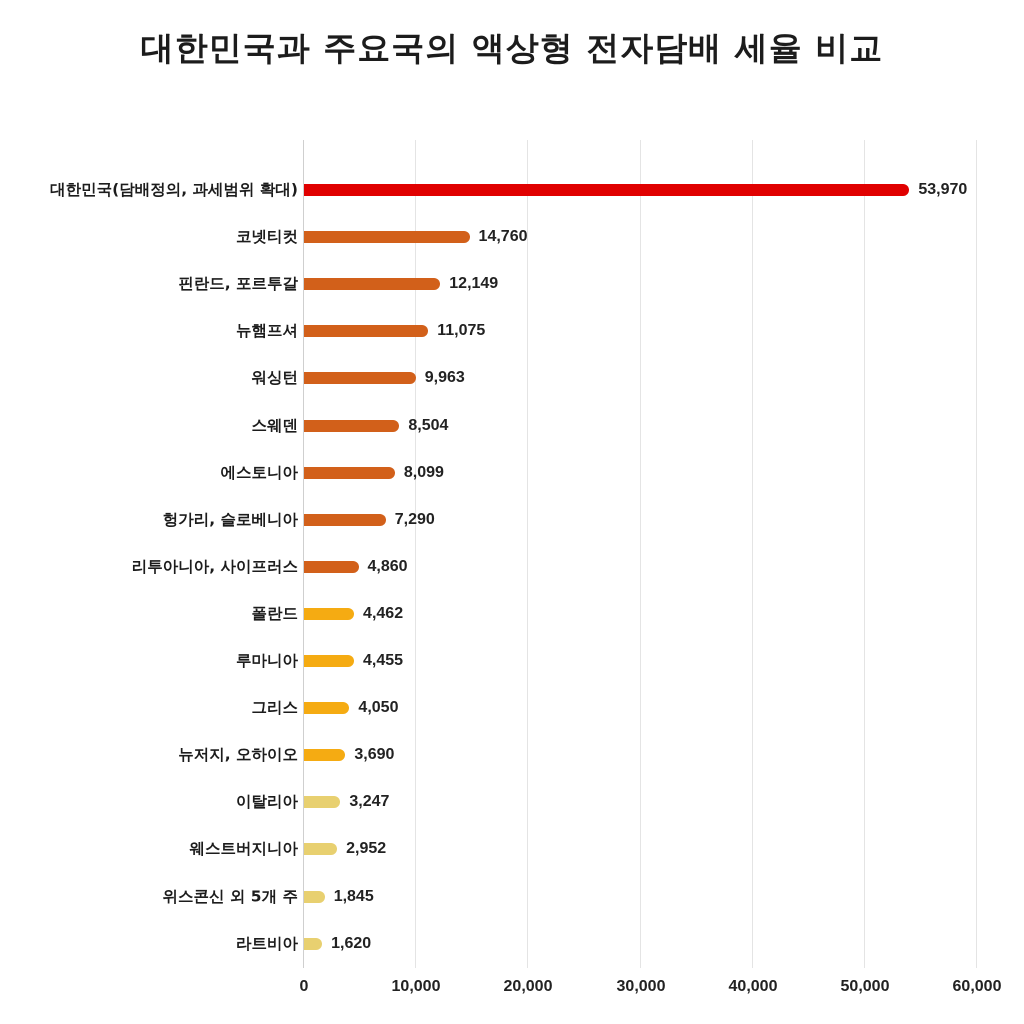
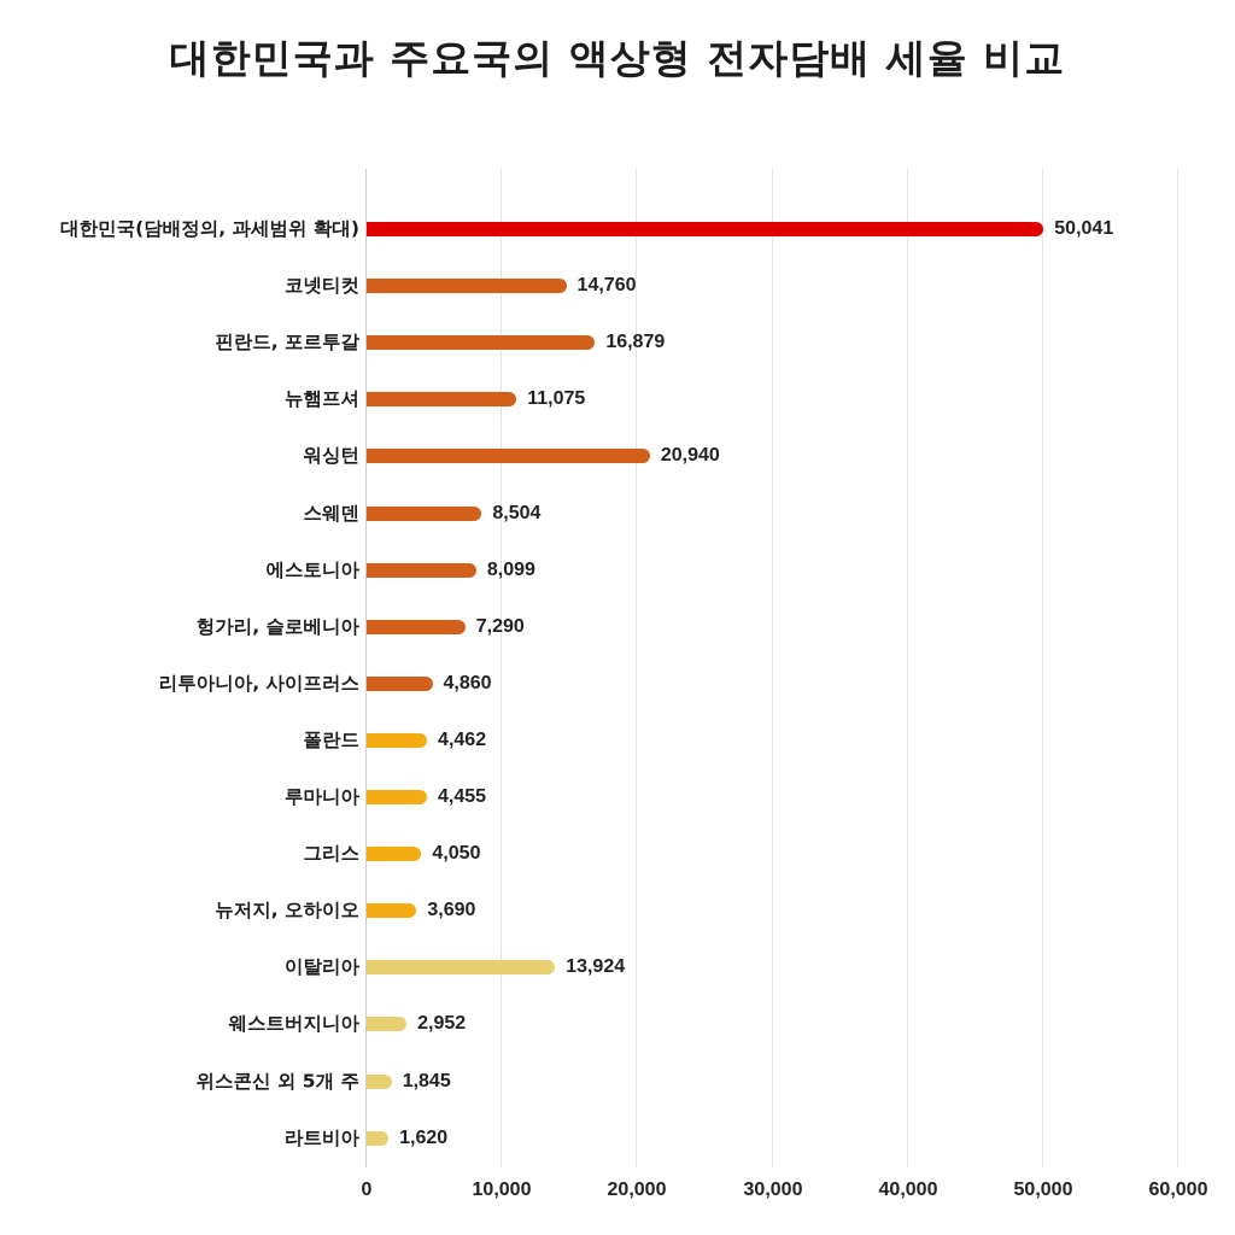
대한민국(담배정의, 과세범위 확대): 53,970 -> 50,041
핀란드, 포르투갈: 12,149 -> 16,879
워싱턴: 9,963 -> 20,940
이탈리아: 3,247 -> 13,924
